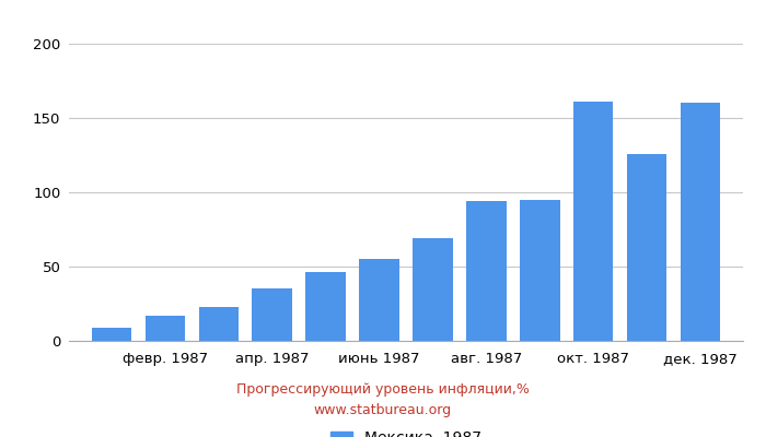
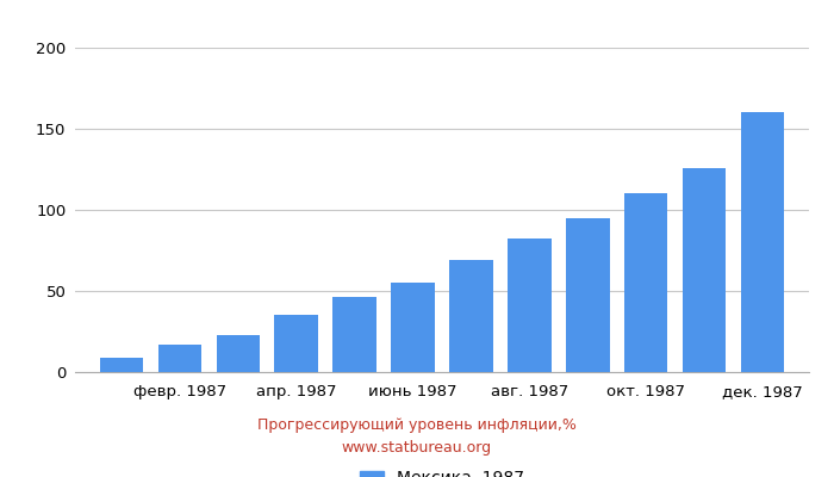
авг. 1987: 94 -> 82
окт. 1987: 161 -> 110
